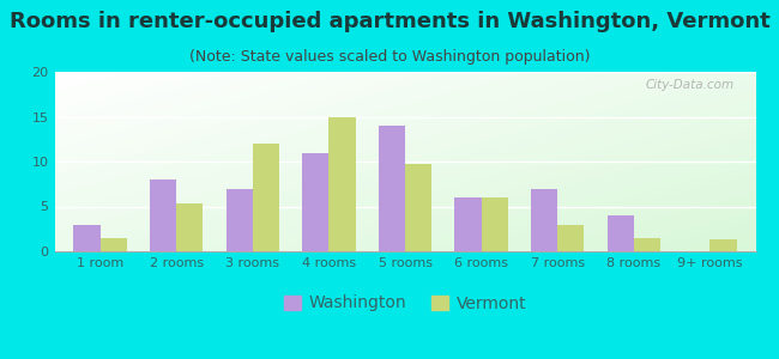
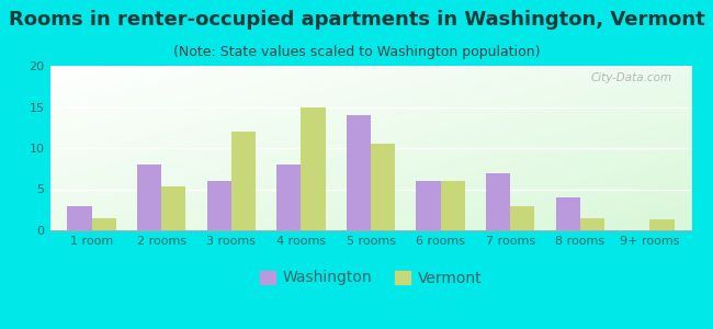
Washington/3 rooms: 7 -> 6
Washington/4 rooms: 11 -> 8
Vermont/5 rooms: 9.8 -> 10.5
